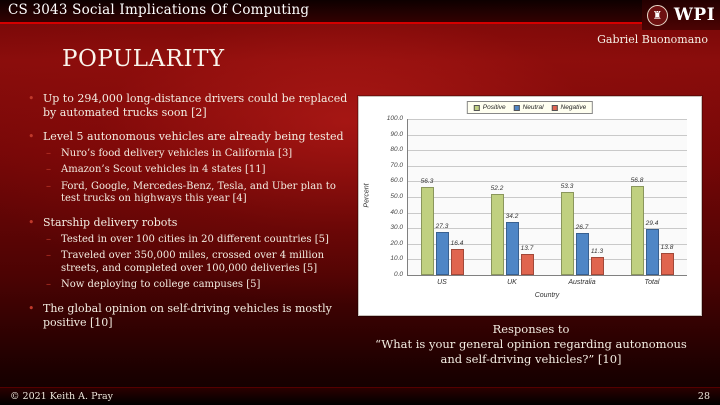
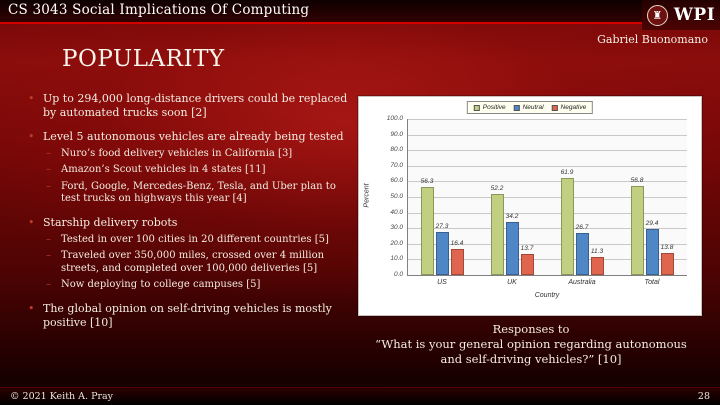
Positive/Australia: 53.3 -> 61.9
